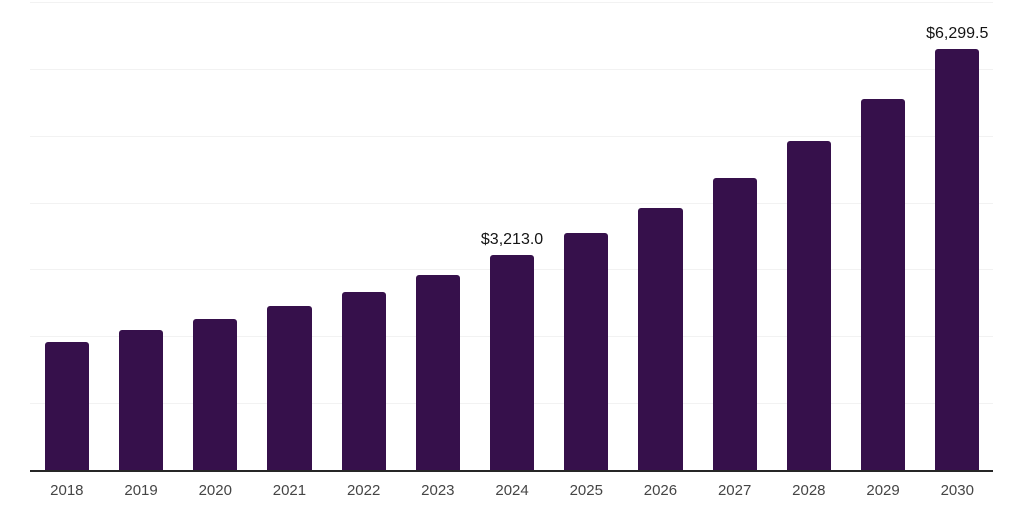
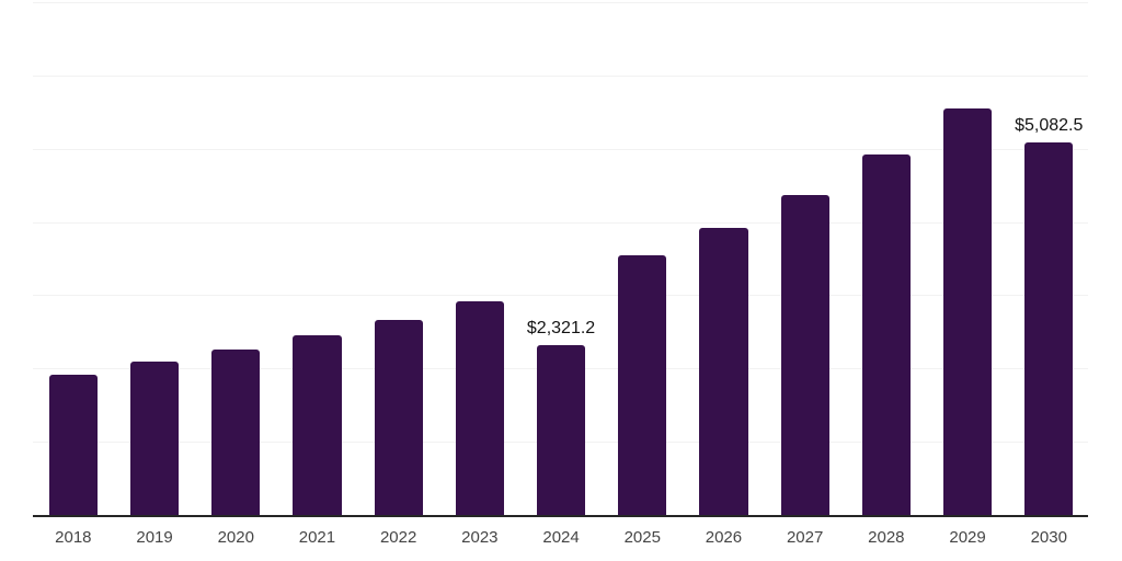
2024: $3,213.0 -> $2,321.2
2030: $6,299.5 -> $5,082.5
